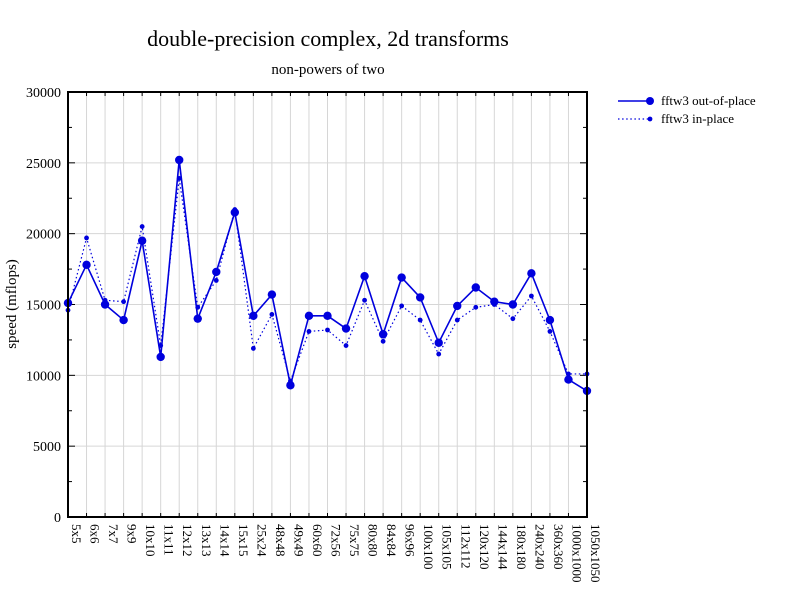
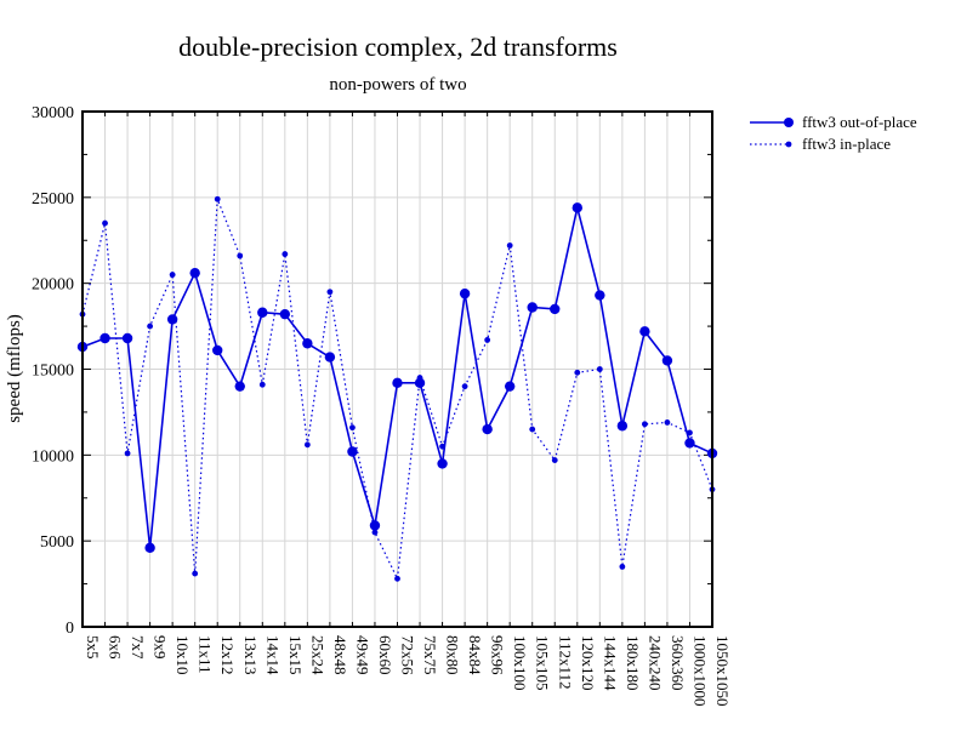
fftw3 out-of-place/5x5: 15100 -> 16300
fftw3 in-place/5x5: 14600 -> 18200
fftw3 out-of-place/6x6: 17800 -> 16800
fftw3 in-place/6x6: 19700 -> 23500
fftw3 out-of-place/7x7: 15000 -> 16800
fftw3 in-place/7x7: 15300 -> 10100
fftw3 out-of-place/9x9: 13900 -> 4600
fftw3 in-place/9x9: 15200 -> 17500
fftw3 out-of-place/10x10: 19500 -> 17900
fftw3 out-of-place/11x11: 11300 -> 20600
fftw3 in-place/11x11: 12100 -> 3100
fftw3 out-of-place/12x12: 25200 -> 16100
fftw3 in-place/12x12: 23900 -> 24900
fftw3 in-place/13x13: 14800 -> 21600
fftw3 out-of-place/14x14: 17300 -> 18300
fftw3 in-place/14x14: 16700 -> 14100
fftw3 out-of-place/15x15: 21500 -> 18200
fftw3 out-of-place/25x24: 14200 -> 16500
fftw3 in-place/25x24: 11900 -> 10600
fftw3 in-place/48x48: 14300 -> 19500
fftw3 out-of-place/49x49: 9300 -> 10200
fftw3 in-place/49x49: 9600 -> 11600
fftw3 out-of-place/60x60: 14200 -> 5900
fftw3 in-place/60x60: 13100 -> 5500
fftw3 in-place/72x56: 13200 -> 2800
fftw3 out-of-place/75x75: 13300 -> 14200
fftw3 in-place/75x75: 12100 -> 14500
fftw3 out-of-place/80x80: 17000 -> 9500
fftw3 in-place/80x80: 15300 -> 10500
fftw3 out-of-place/84x84: 12900 -> 19400
fftw3 in-place/84x84: 12400 -> 14000
fftw3 out-of-place/96x96: 16900 -> 11500
fftw3 in-place/96x96: 14900 -> 16700
fftw3 out-of-place/100x100: 15500 -> 14000
fftw3 in-place/100x100: 13900 -> 22200
fftw3 out-of-place/105x105: 12300 -> 18600
fftw3 out-of-place/112x112: 14900 -> 18500
fftw3 in-place/112x112: 13900 -> 9700
fftw3 out-of-place/120x120: 16200 -> 24400
fftw3 out-of-place/144x144: 15200 -> 19300
fftw3 out-of-place/180x180: 15000 -> 11700
fftw3 in-place/180x180: 14000 -> 3500
fftw3 in-place/240x240: 15600 -> 11800
fftw3 out-of-place/360x360: 13900 -> 15500
fftw3 in-place/360x360: 13100 -> 11900
fftw3 out-of-place/1000x1000: 9700 -> 10700
fftw3 in-place/1000x1000: 10100 -> 11300
fftw3 out-of-place/1050x1050: 8900 -> 10100
fftw3 in-place/1050x1050: 10100 -> 8000
